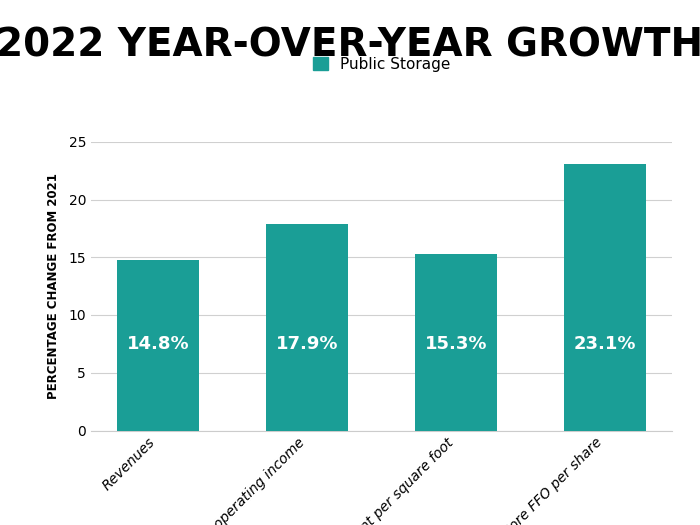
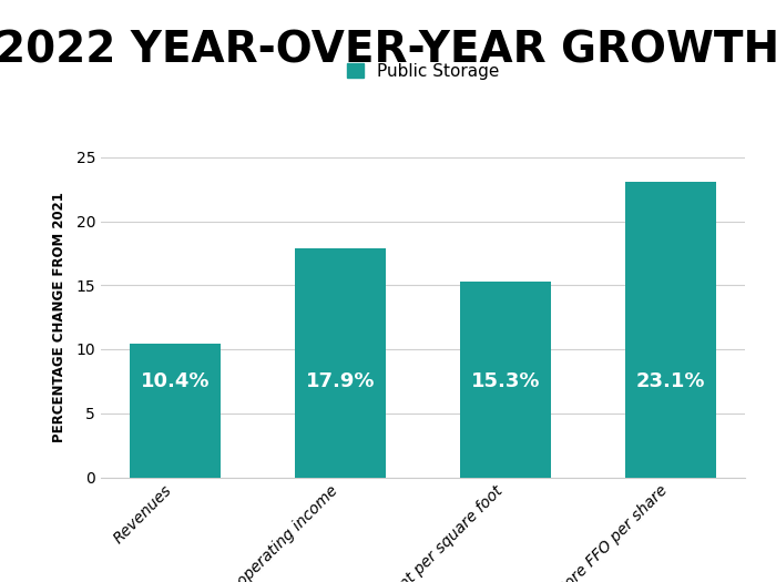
Revenues: 14.8% -> 10.4%
